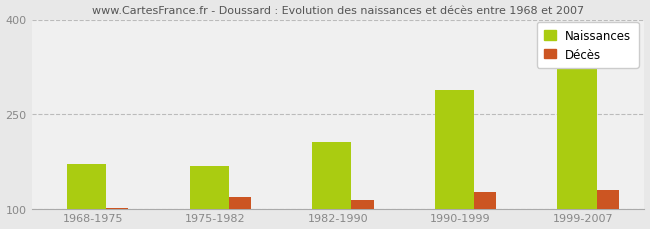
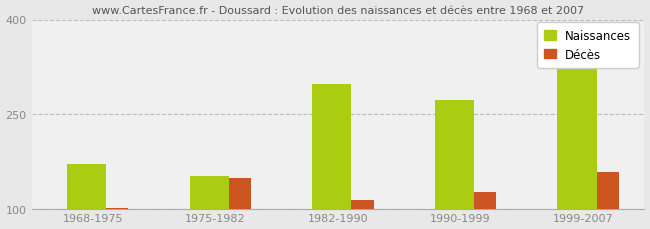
Naissances/1975-1982: 167 -> 152
Décès/1975-1982: 118 -> 148
Naissances/1982-1990: 205 -> 298
Naissances/1990-1999: 288 -> 272
Décès/1999-2007: 130 -> 158
